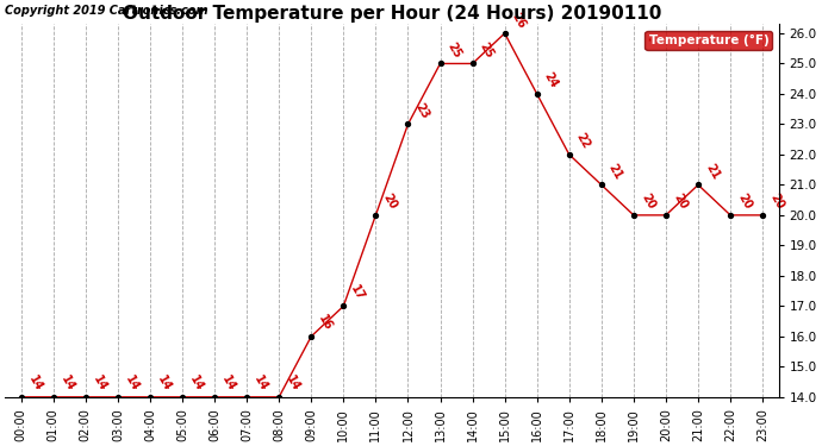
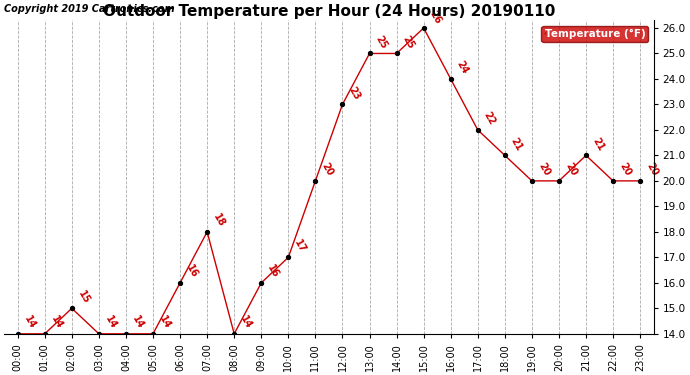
02:00: 14 -> 15
06:00: 14 -> 16
07:00: 14 -> 18
